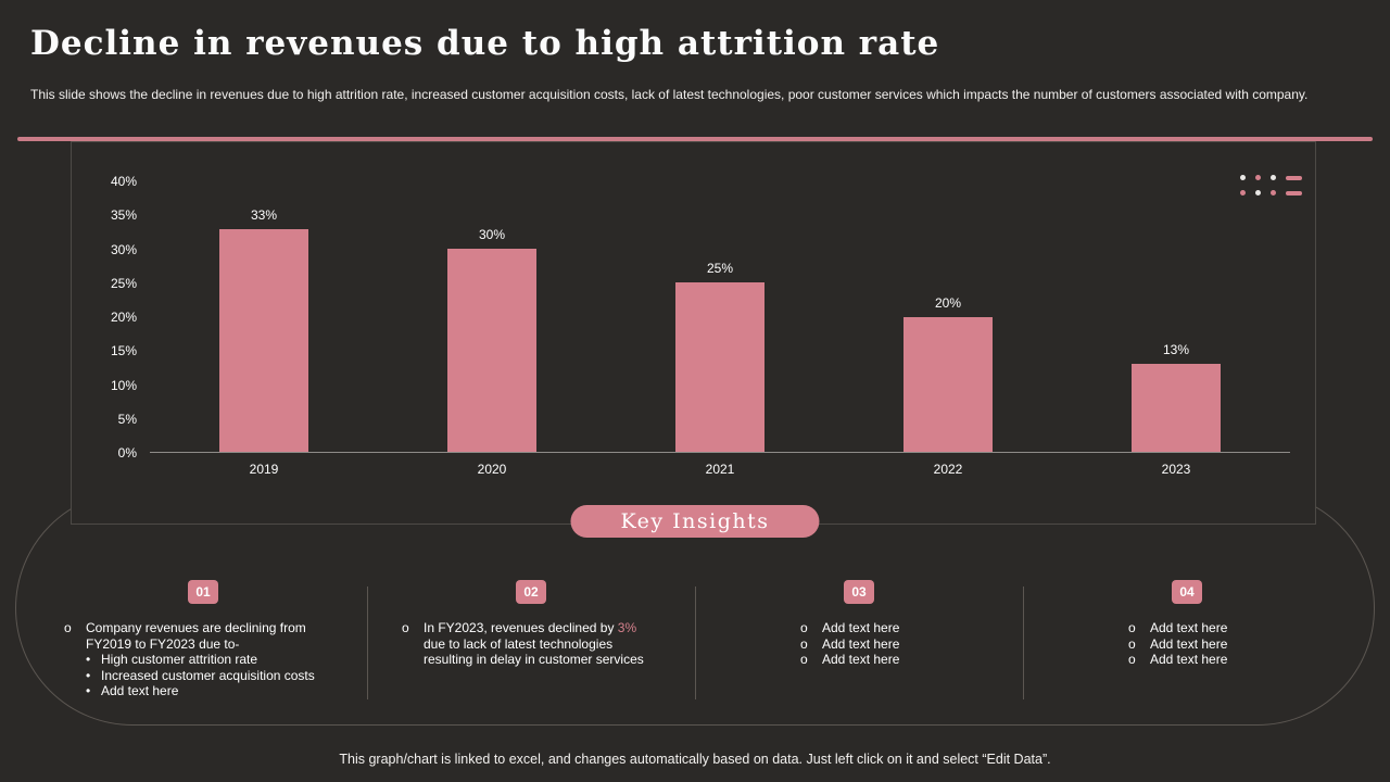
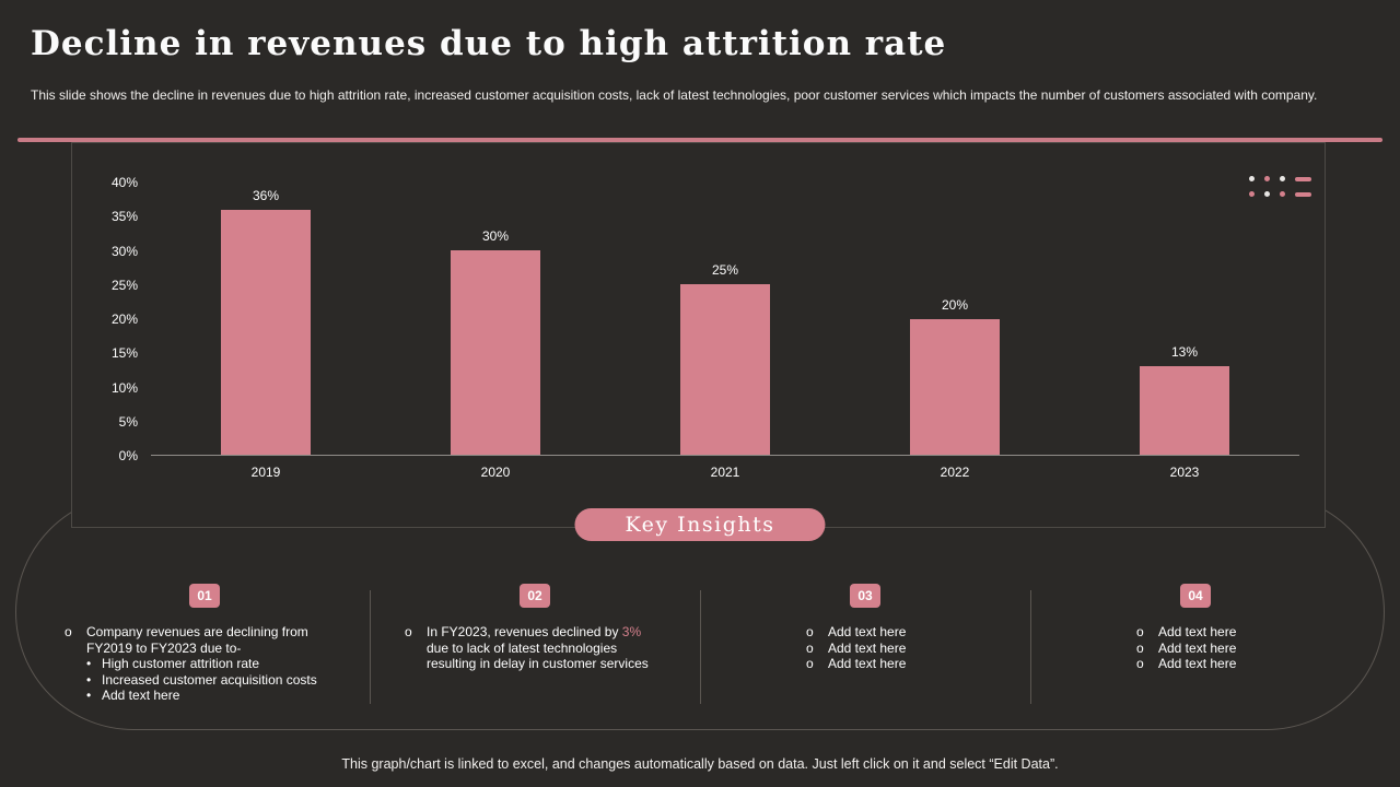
2019: 33% -> 36%
